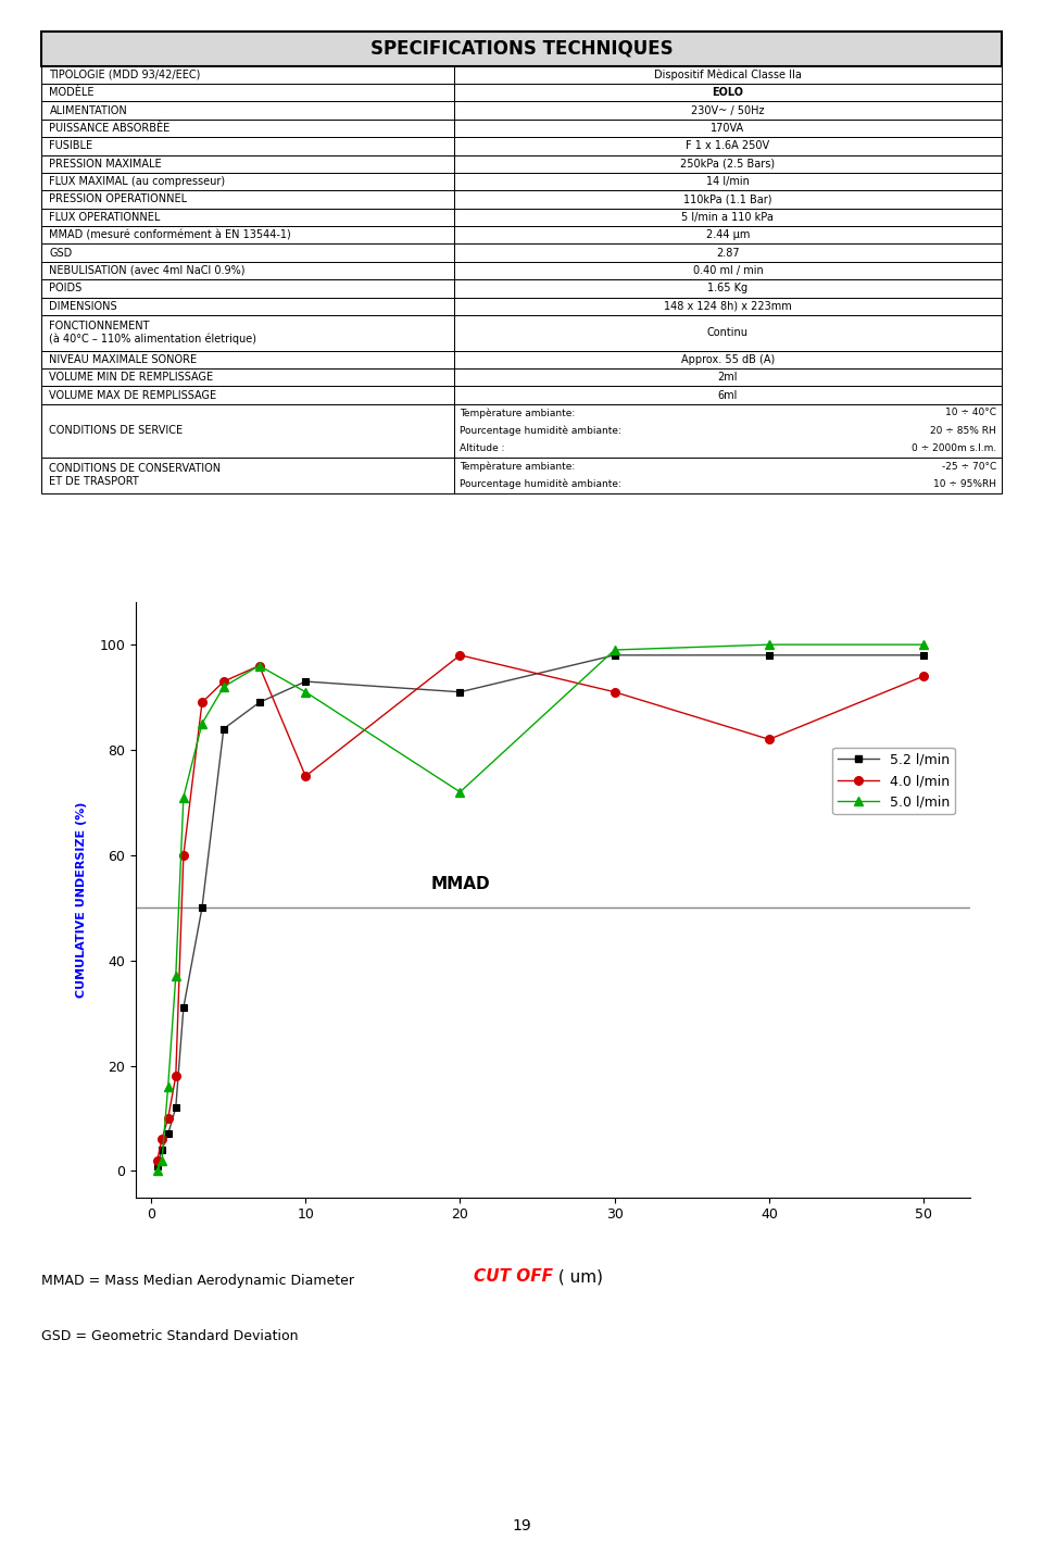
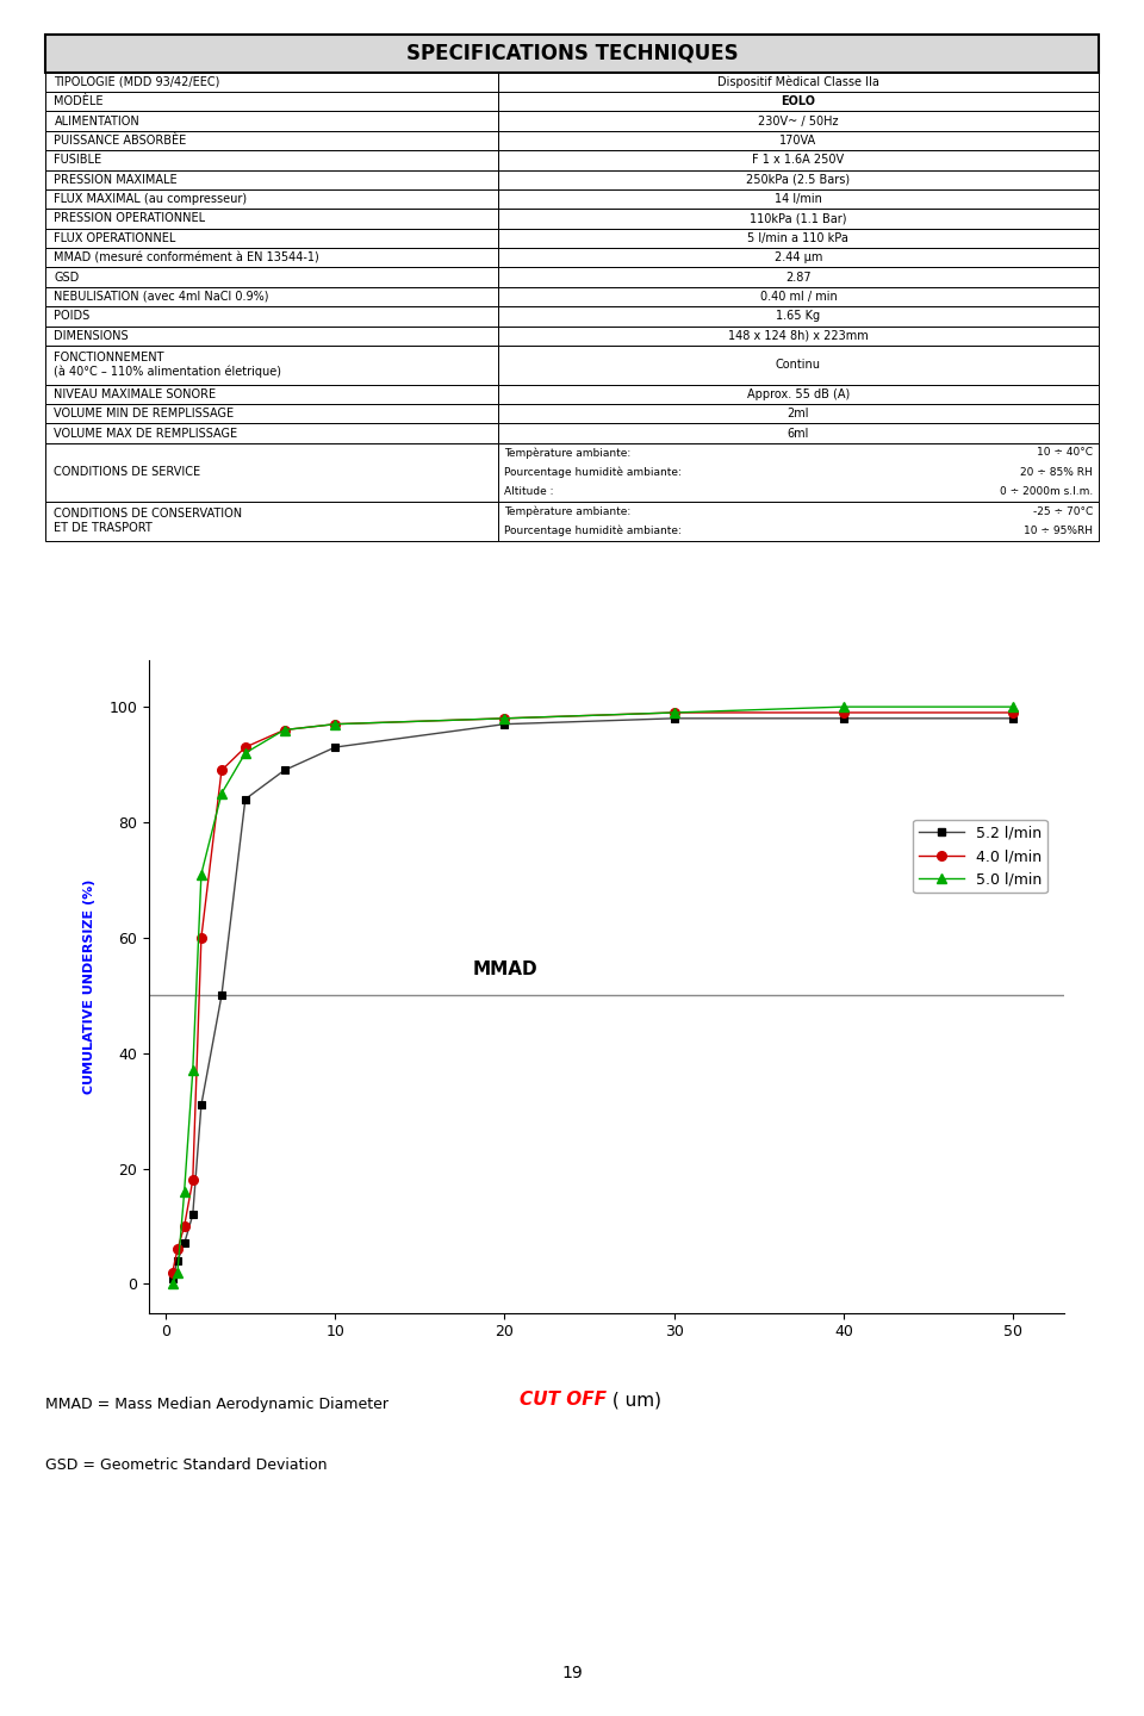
4.0 l/min/10: 75 -> 97
5.0 l/min/10: 91 -> 97
5.2 l/min/20: 91 -> 97
5.0 l/min/20: 72 -> 98
4.0 l/min/30: 91 -> 99
4.0 l/min/40: 82 -> 99
4.0 l/min/50: 94 -> 99
